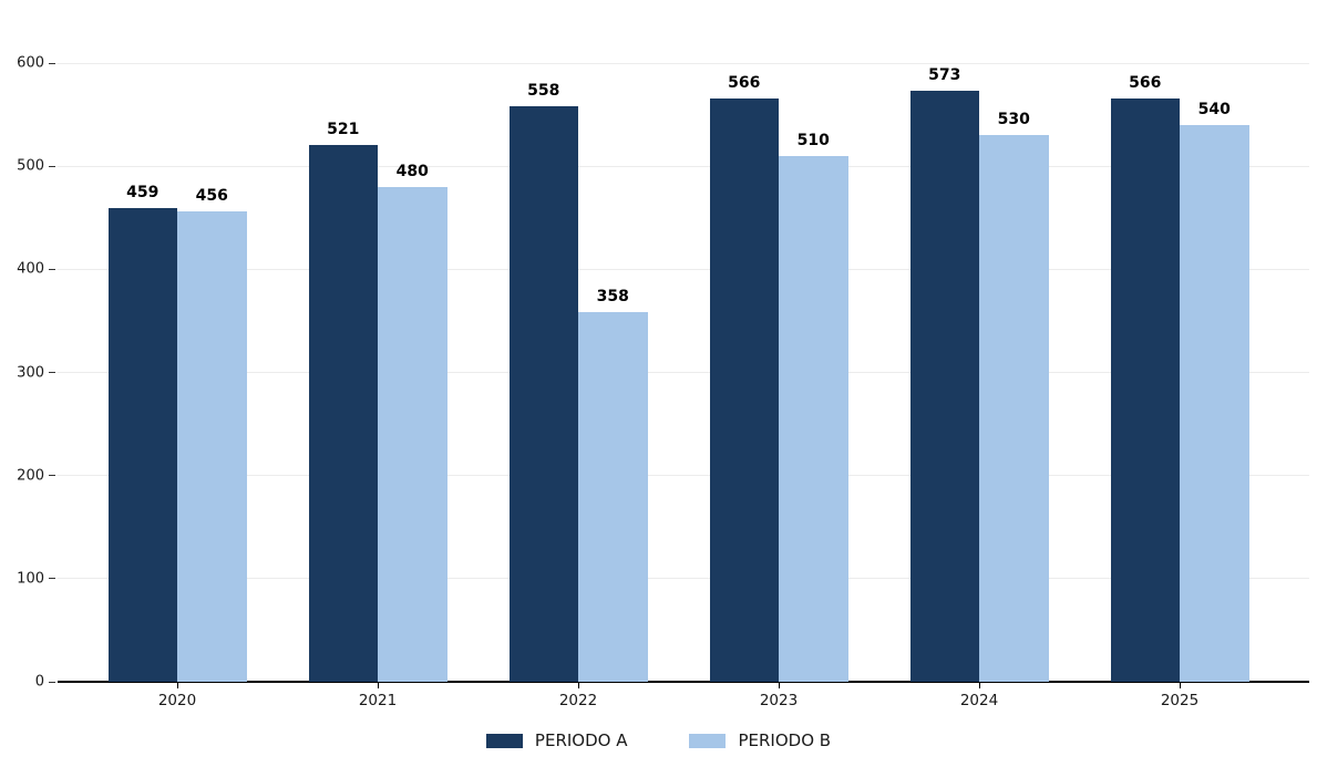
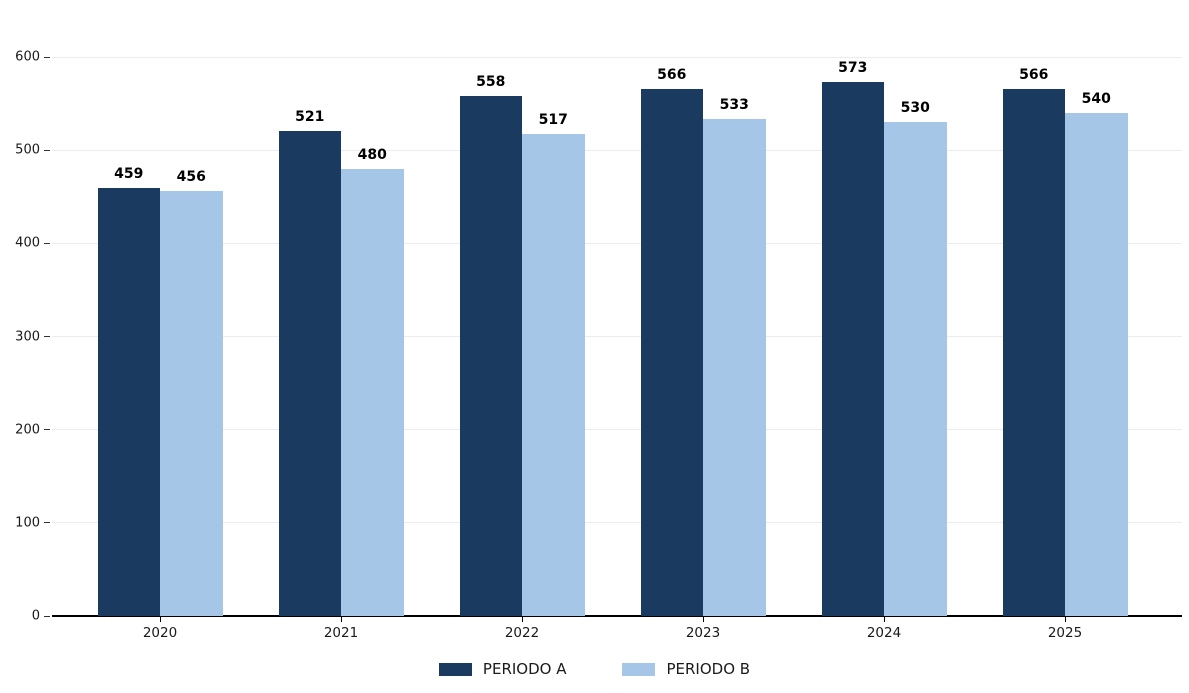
PERIODO B/2022: 358 -> 517
PERIODO B/2023: 510 -> 533
